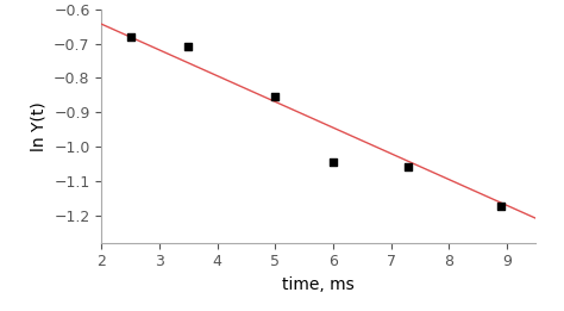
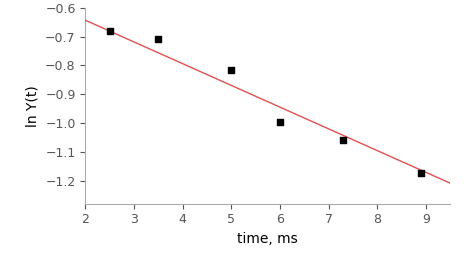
5: -0.855 -> -0.815
6: -1.045 -> -0.995
